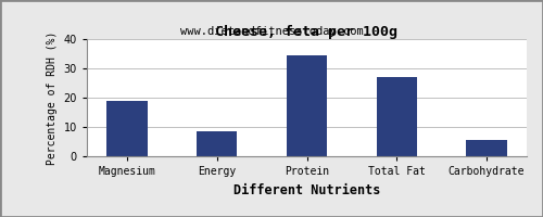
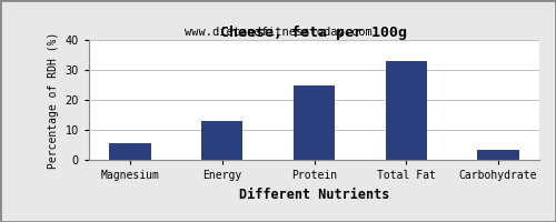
Magnesium: 19.0 -> 5.5
Energy: 8.5 -> 13.0
Protein: 34.5 -> 25.0
Total Fat: 27.0 -> 33.0
Carbohydrate: 5.5 -> 3.5
